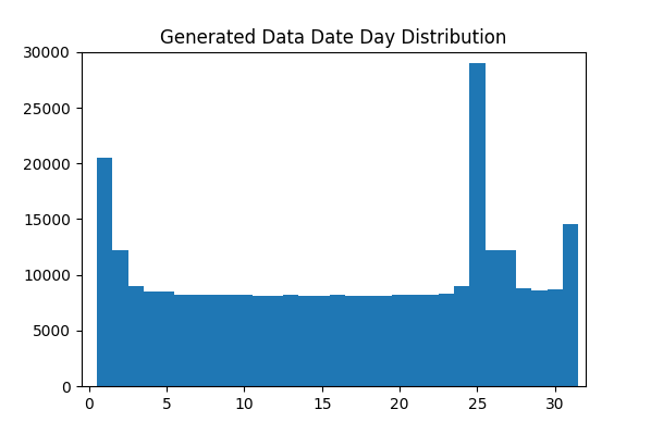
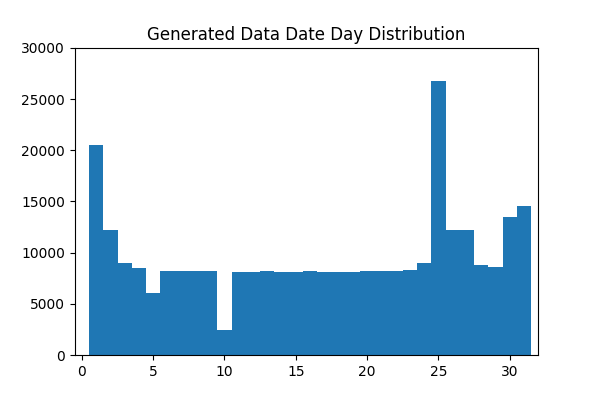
5: 8500 -> 6100
10: 8200 -> 2500
25: 29000 -> 26800
30: 8700 -> 13500
